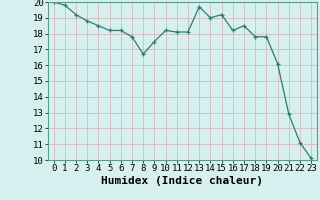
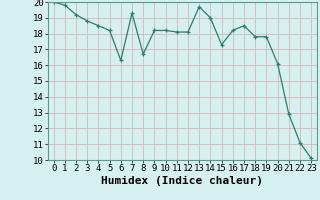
6: 18.2 -> 16.3
7: 17.8 -> 19.3
9: 17.5 -> 18.2
15: 19.2 -> 17.3
